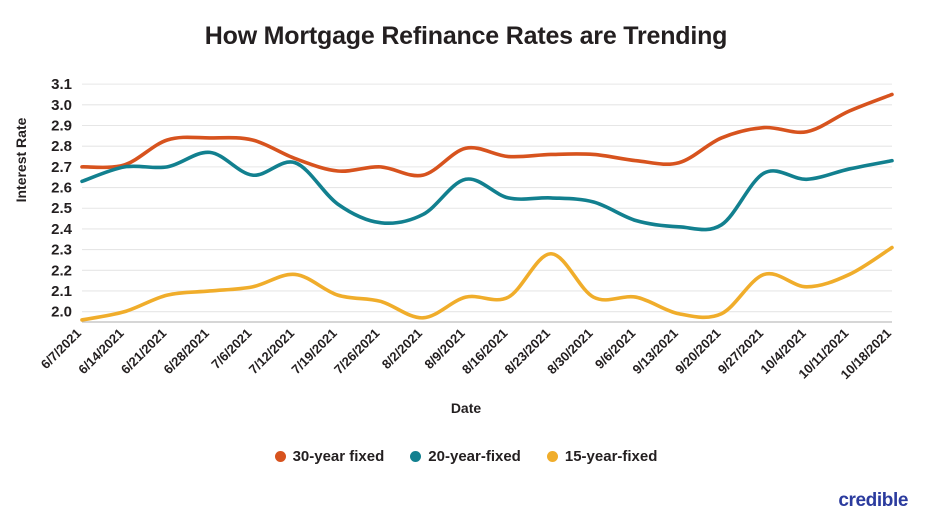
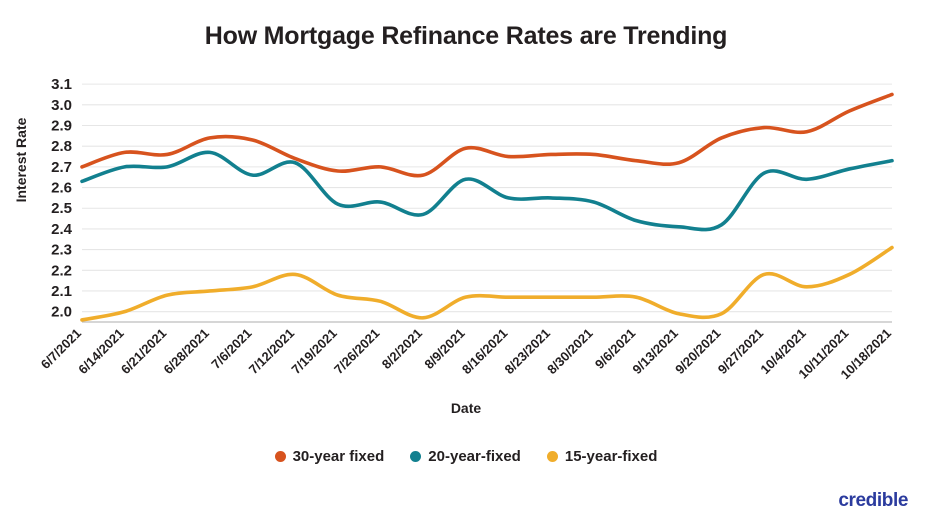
30-year fixed/6/14/2021: 2.71 -> 2.77
30-year fixed/6/21/2021: 2.83 -> 2.76
20-year-fixed/7/26/2021: 2.43 -> 2.53
15-year-fixed/8/23/2021: 2.28 -> 2.07
